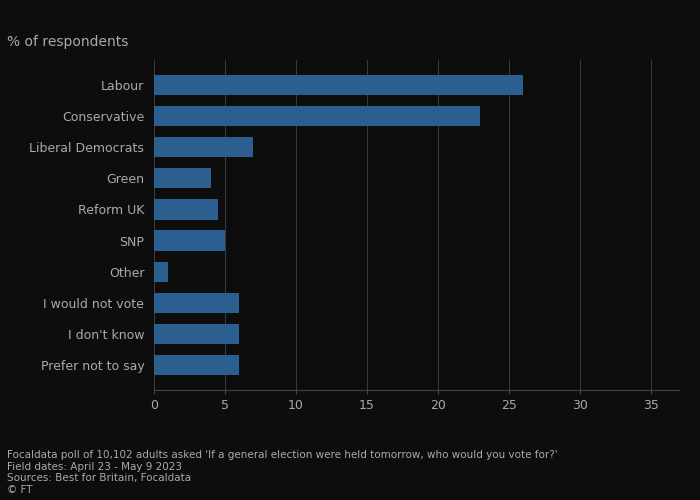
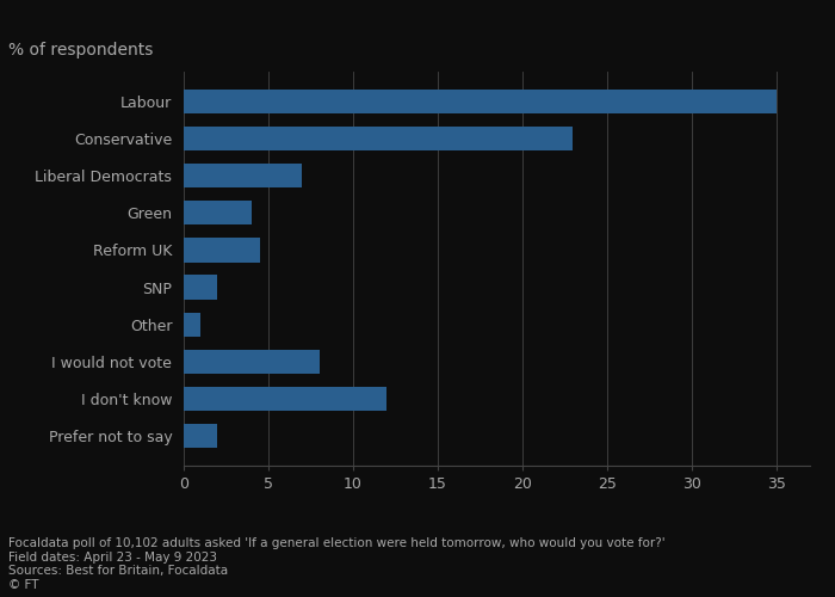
Labour: 26.0 -> 35.0
SNP: 5.0 -> 2.0
I would not vote: 6.0 -> 8.0
I don't know: 6.0 -> 12.0
Prefer not to say: 6.0 -> 2.0
